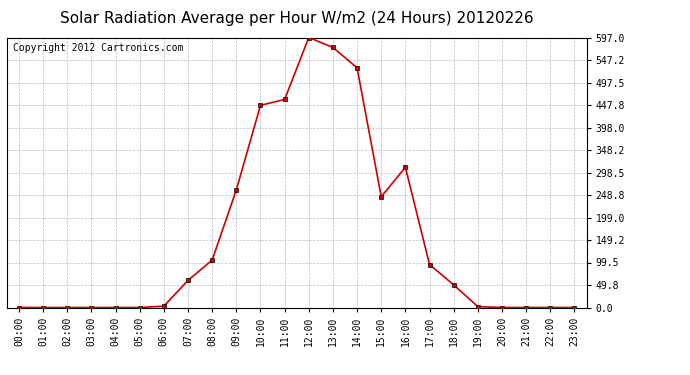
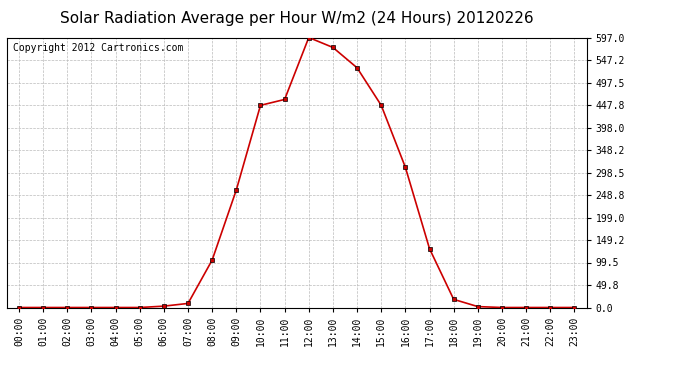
07:00: 60 -> 9
15:00: 245 -> 447
17:00: 95 -> 130
18:00: 50 -> 18
